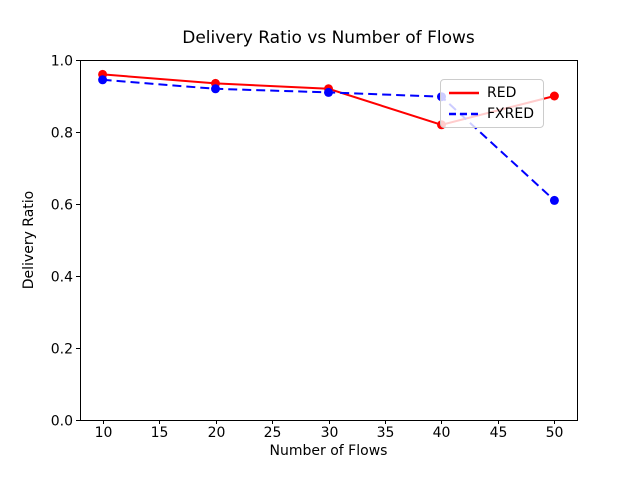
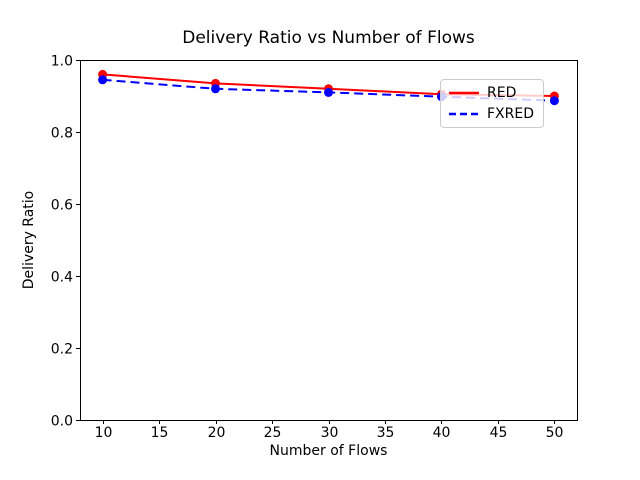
RED/40: 0.82 -> 0.91
FXRED/50: 0.61 -> 0.89
